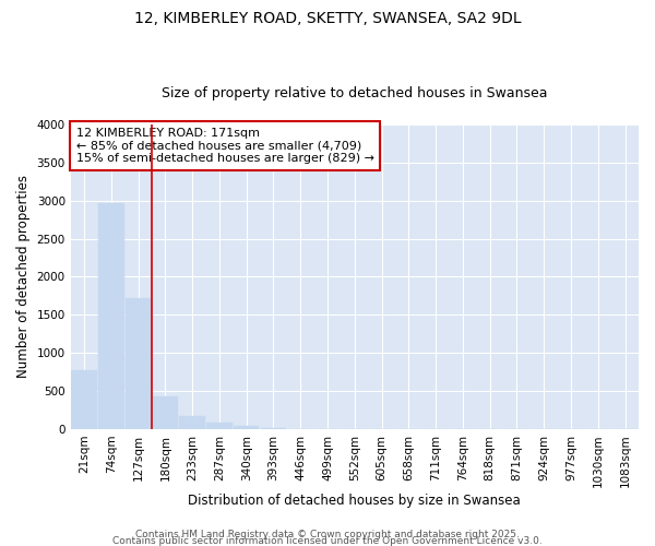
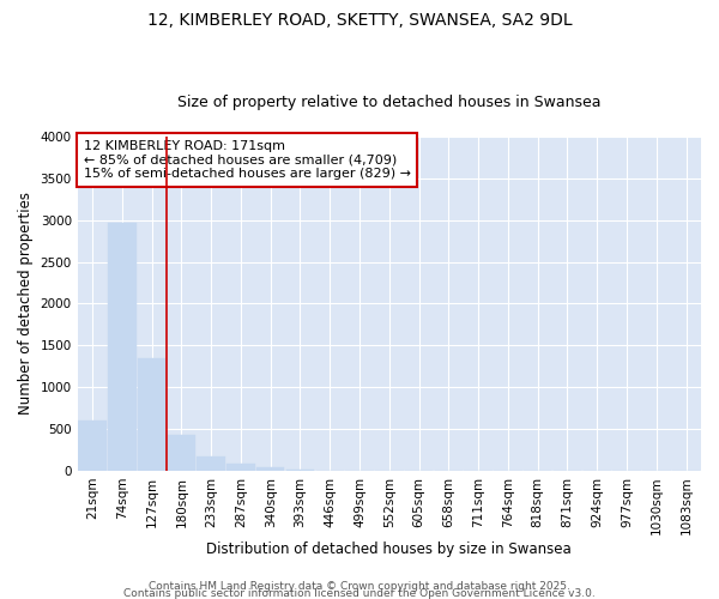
21sqm: 780 -> 600
127sqm: 1720 -> 1350
